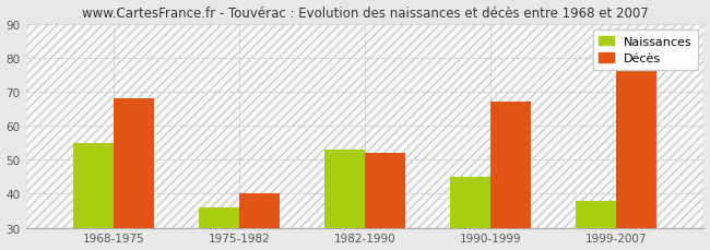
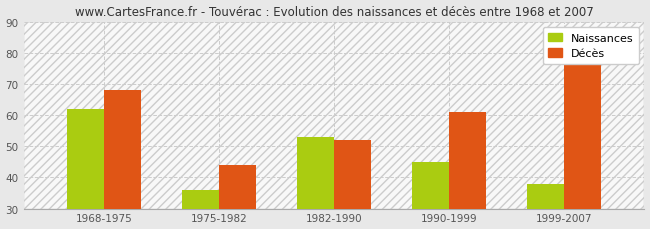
Naissances/1968-1975: 55 -> 62
Décès/1975-1982: 40 -> 44
Décès/1990-1999: 67 -> 61
